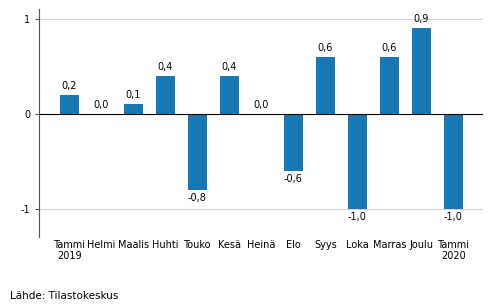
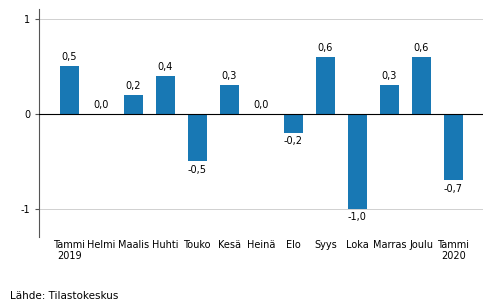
Tammi 2019: 0,2 -> 0,5
Maalis: 0,1 -> 0,2
Touko: -0,8 -> -0,5
Kesä: 0,4 -> 0,3
Elo: -0,6 -> -0,2
Marras: 0,6 -> 0,3
Joulu: 0,9 -> 0,6
Tammi 2020: -1,0 -> -0,7
